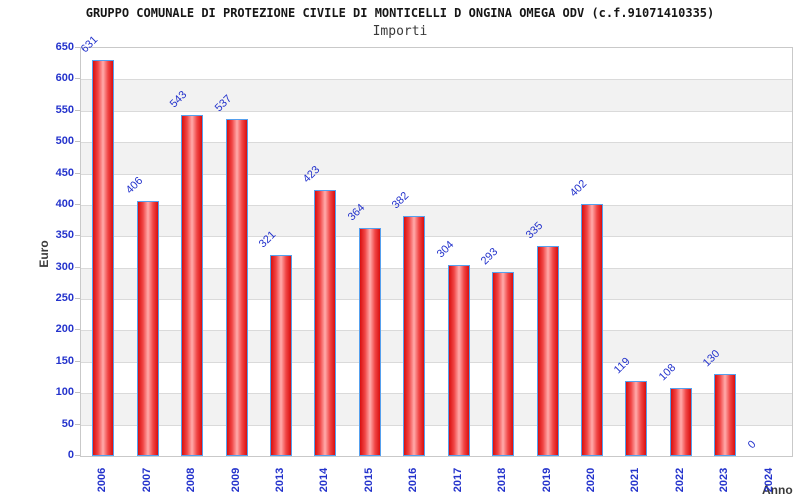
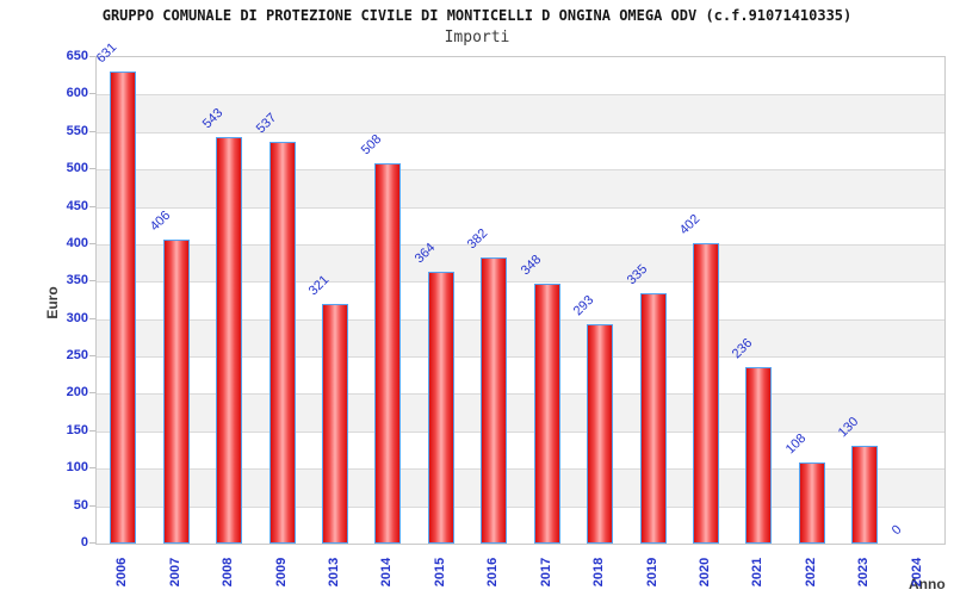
2014: 423 -> 508
2017: 304 -> 348
2021: 119 -> 236
